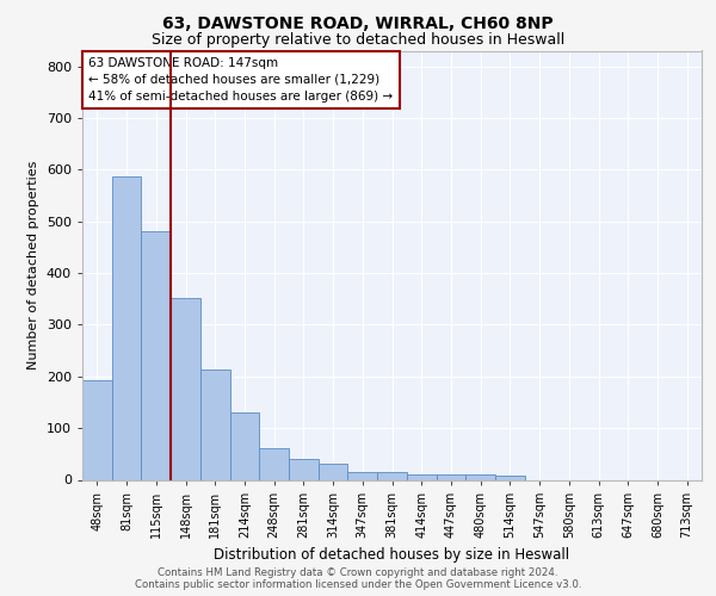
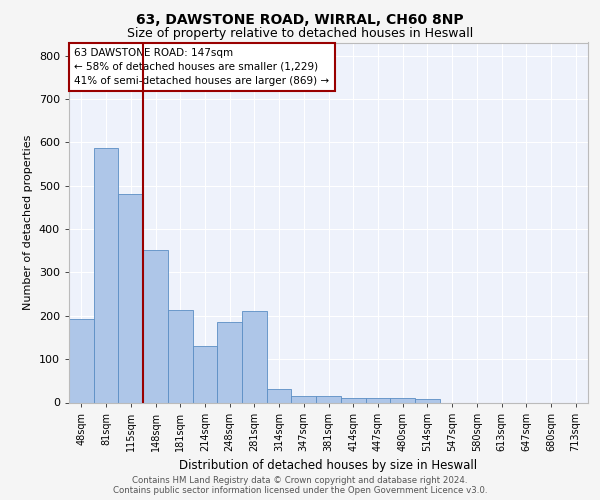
248sqm: 62 -> 185
281sqm: 40 -> 210
